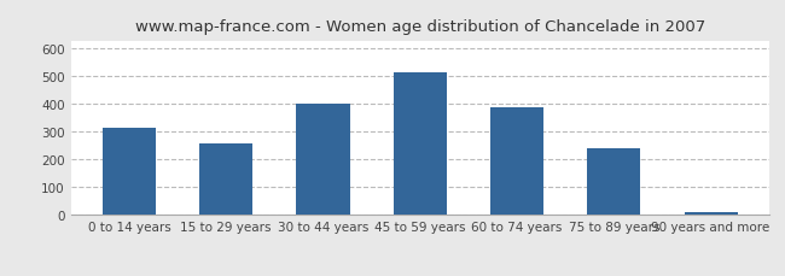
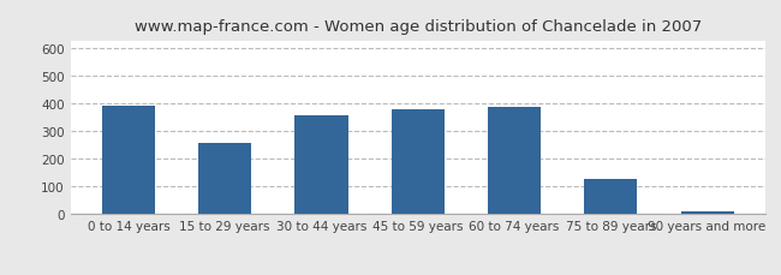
0 to 14 years: 315 -> 395
30 to 44 years: 400 -> 360
45 to 59 years: 515 -> 380
75 to 89 years: 240 -> 130
